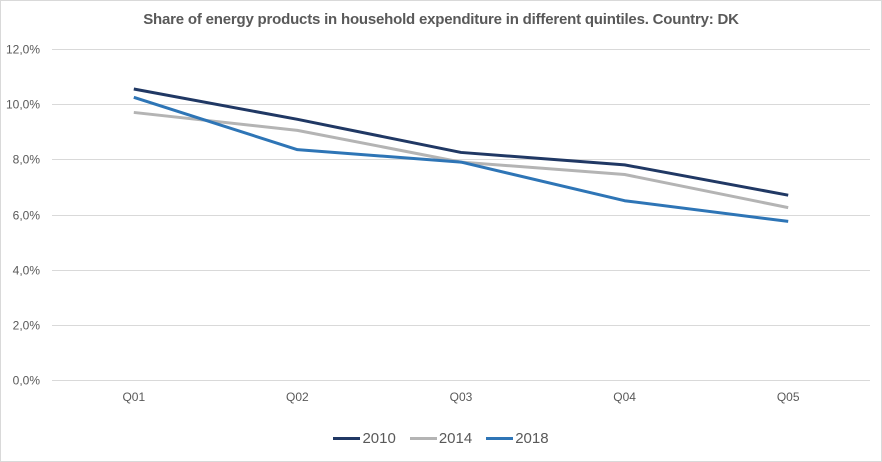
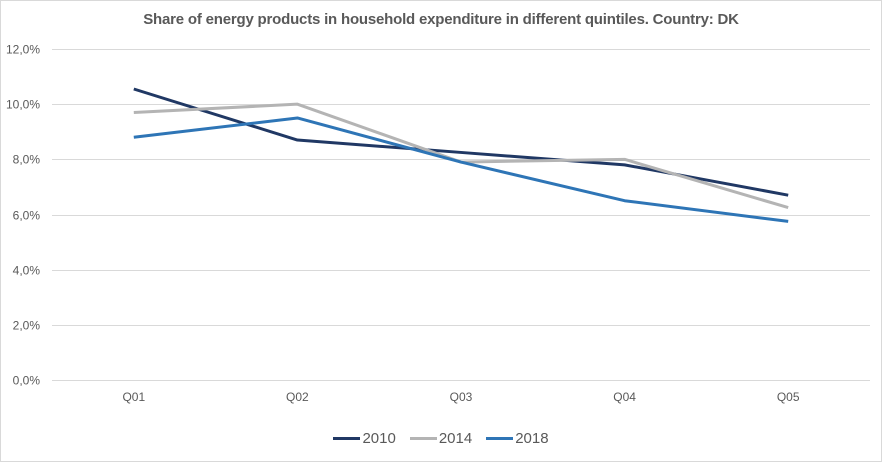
2018/Q01: 10,2% -> 8,8%
2010/Q02: 9,4% -> 8,7%
2014/Q02: 9,1% -> 10,0%
2018/Q02: 8,3% -> 9,5%
2014/Q04: 7,5% -> 8,0%
